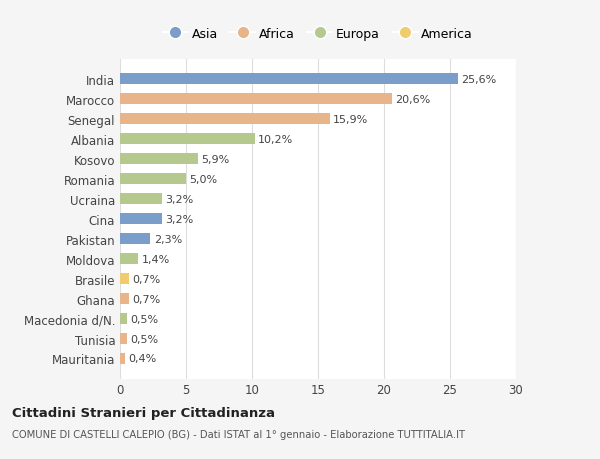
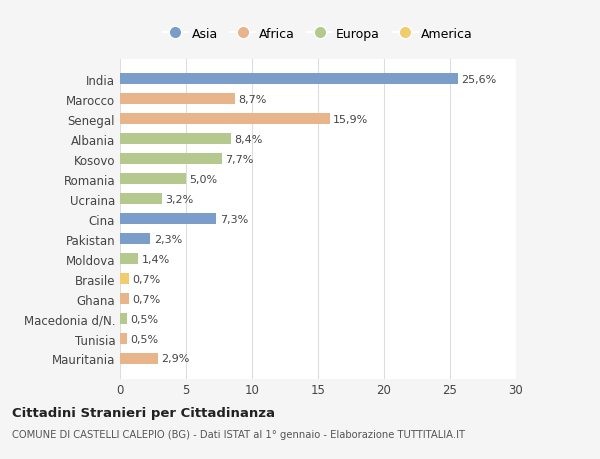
Marocco: 20,6% -> 8,7%
Albania: 10,2% -> 8,4%
Kosovo: 5,9% -> 7,7%
Cina: 3,2% -> 7,3%
Mauritania: 0,4% -> 2,9%
